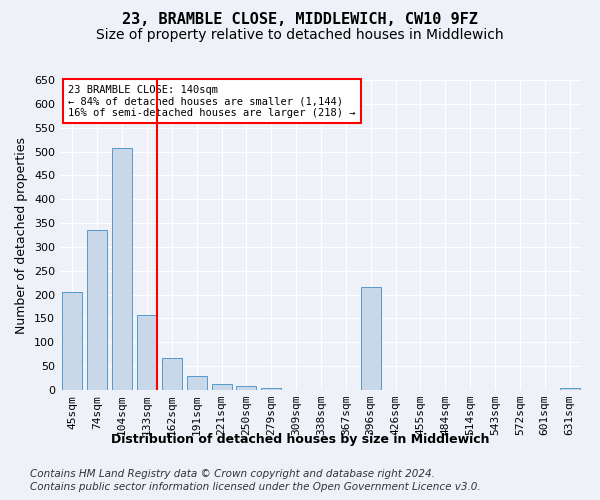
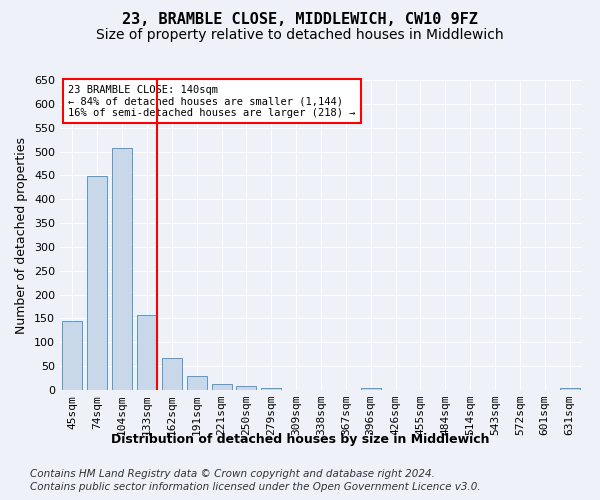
45sqm: 205 -> 145
74sqm: 335 -> 448
396sqm: 215 -> 5
